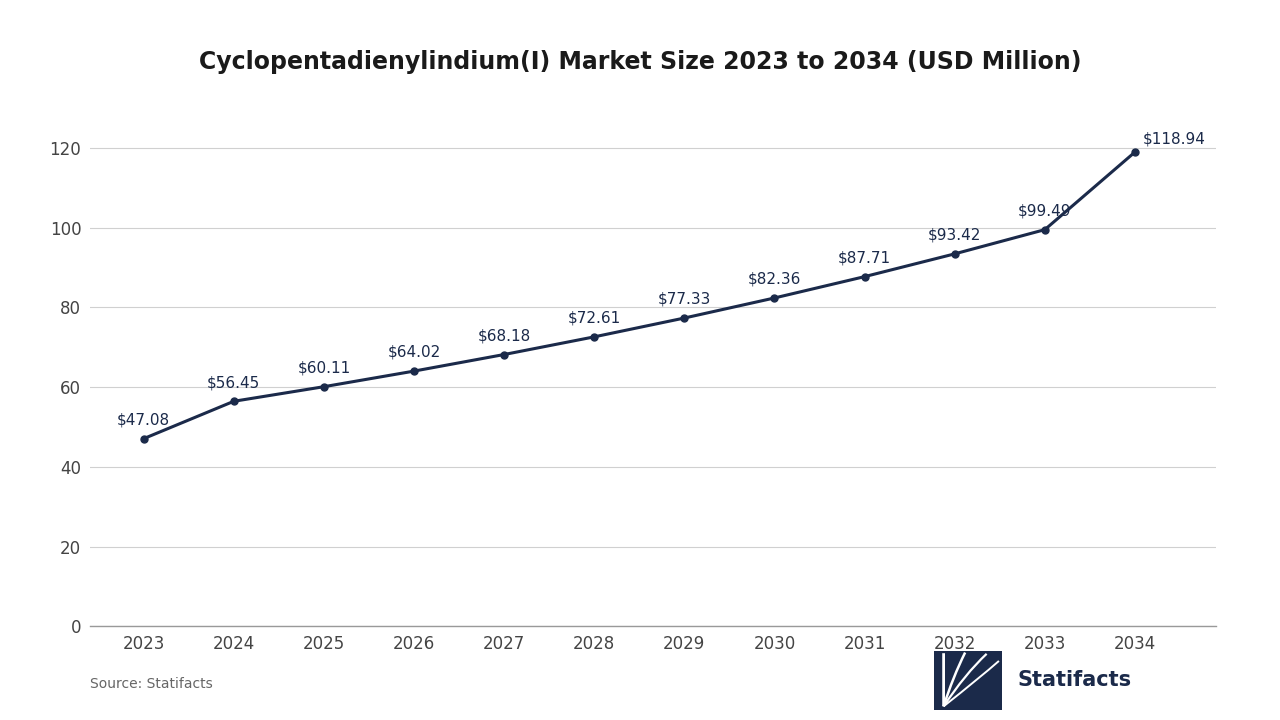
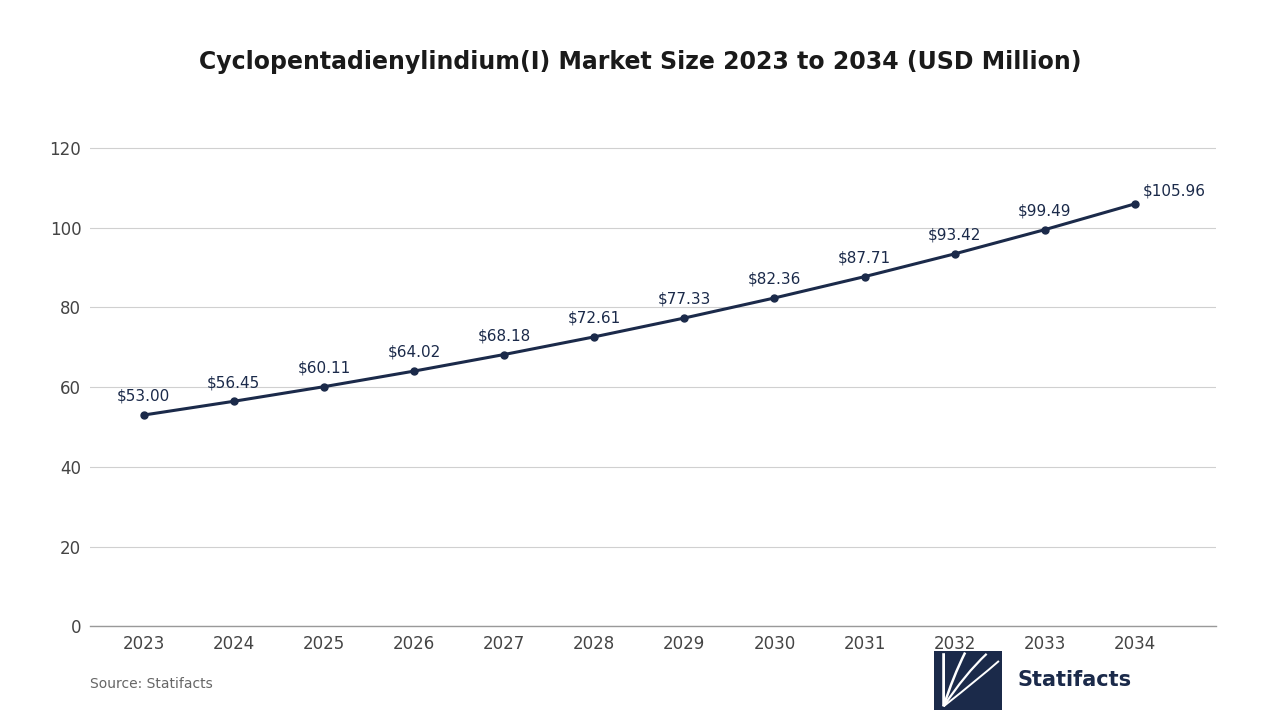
2023: $47.08 -> $53.00
2034: $118.94 -> $105.96
